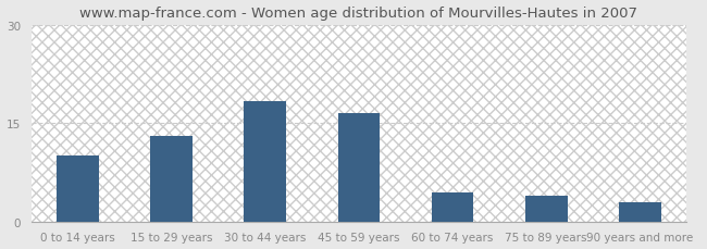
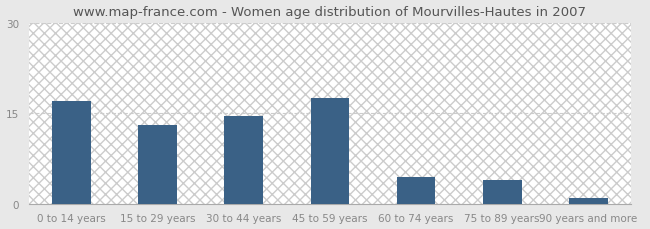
0 to 14 years: 10.0 -> 17.0
30 to 44 years: 18.4 -> 14.5
45 to 59 years: 16.6 -> 17.5
90 years and more: 3.0 -> 1.0
